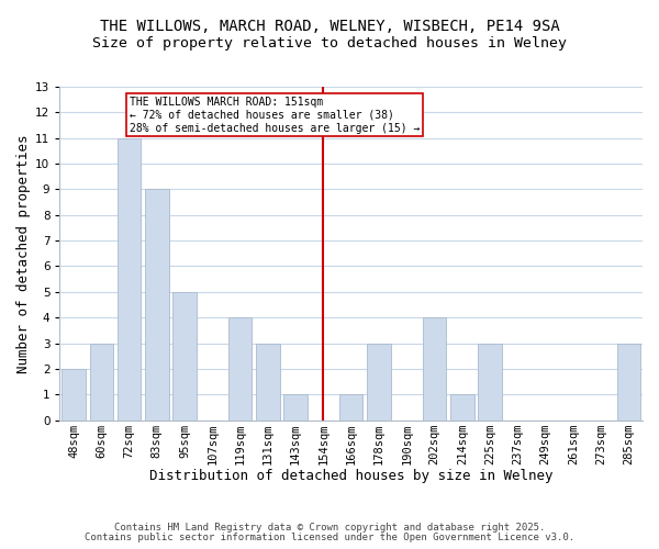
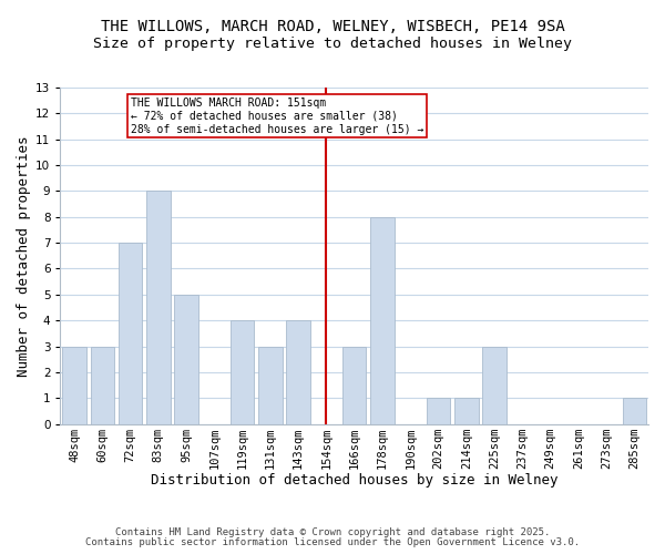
48sqm: 2 -> 3
72sqm: 11 -> 7
143sqm: 1 -> 4
166sqm: 1 -> 3
178sqm: 3 -> 8
202sqm: 4 -> 1
285sqm: 3 -> 1
